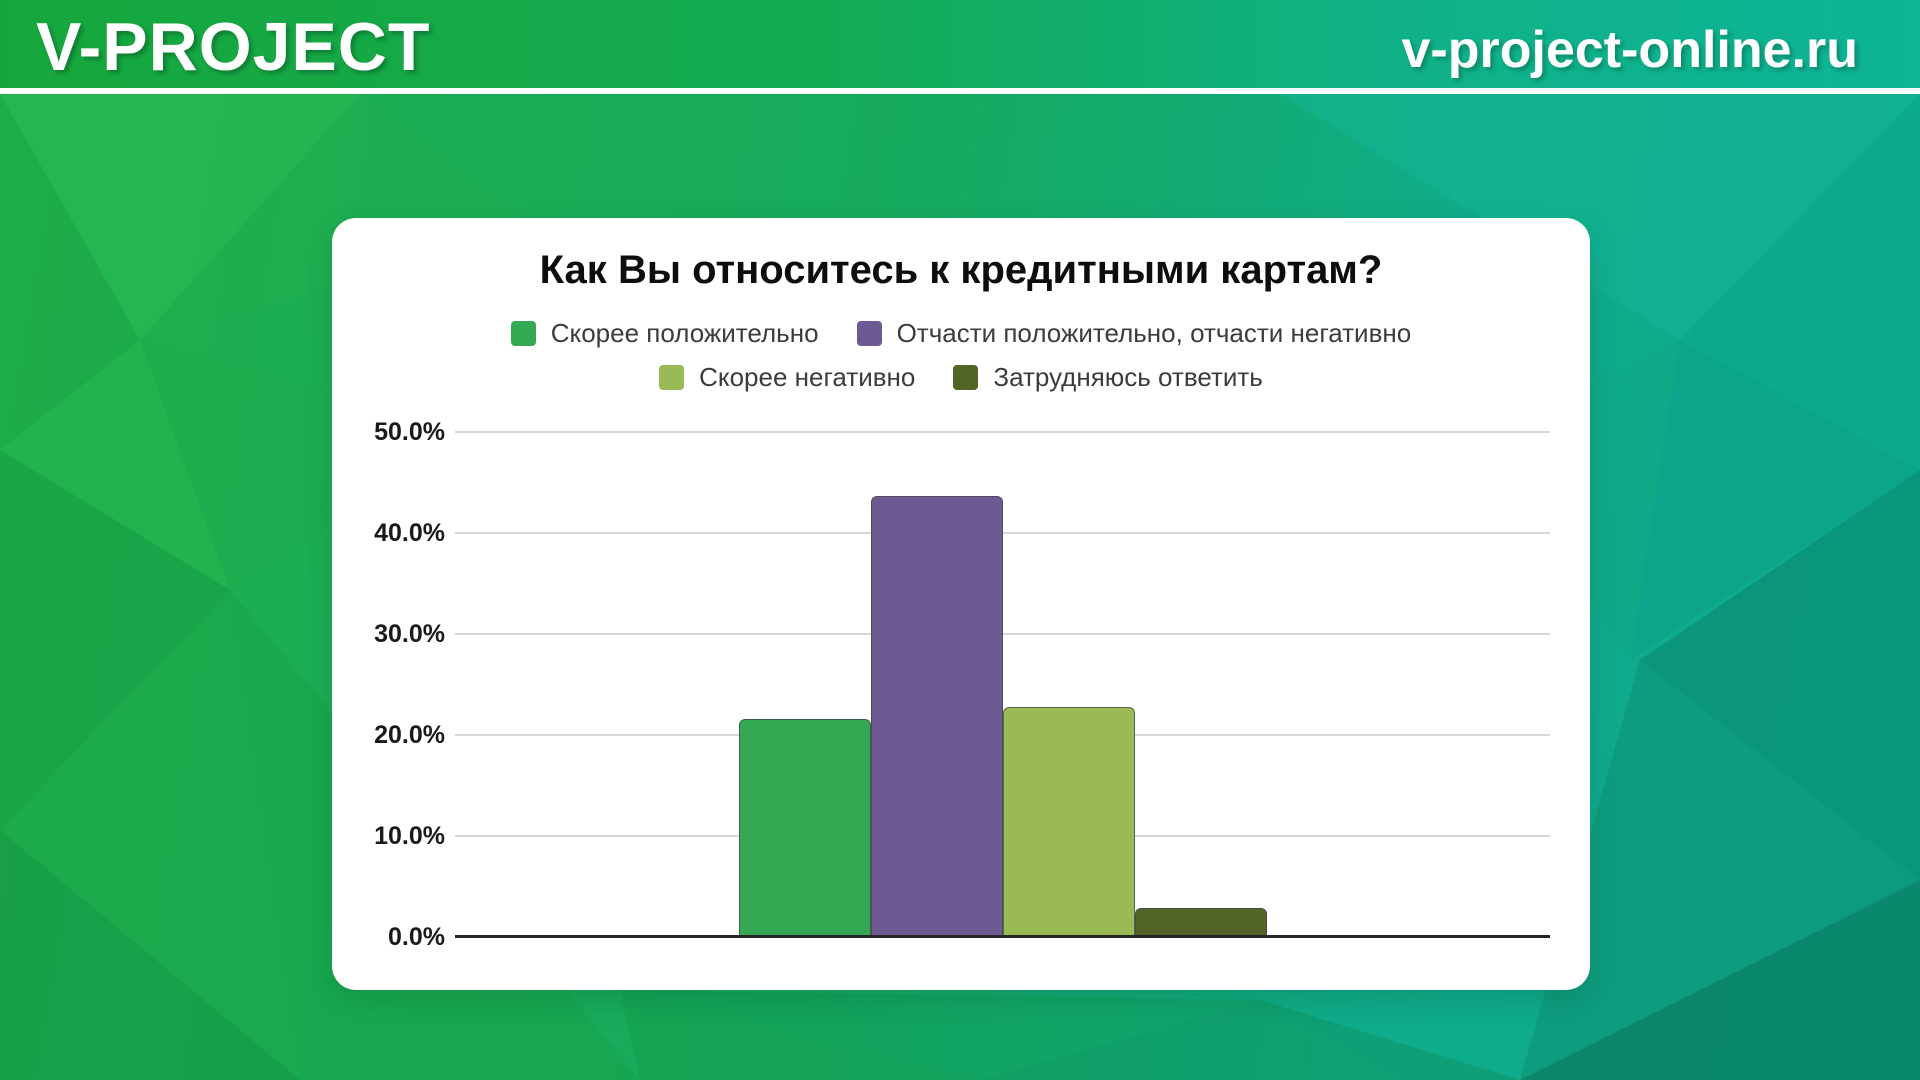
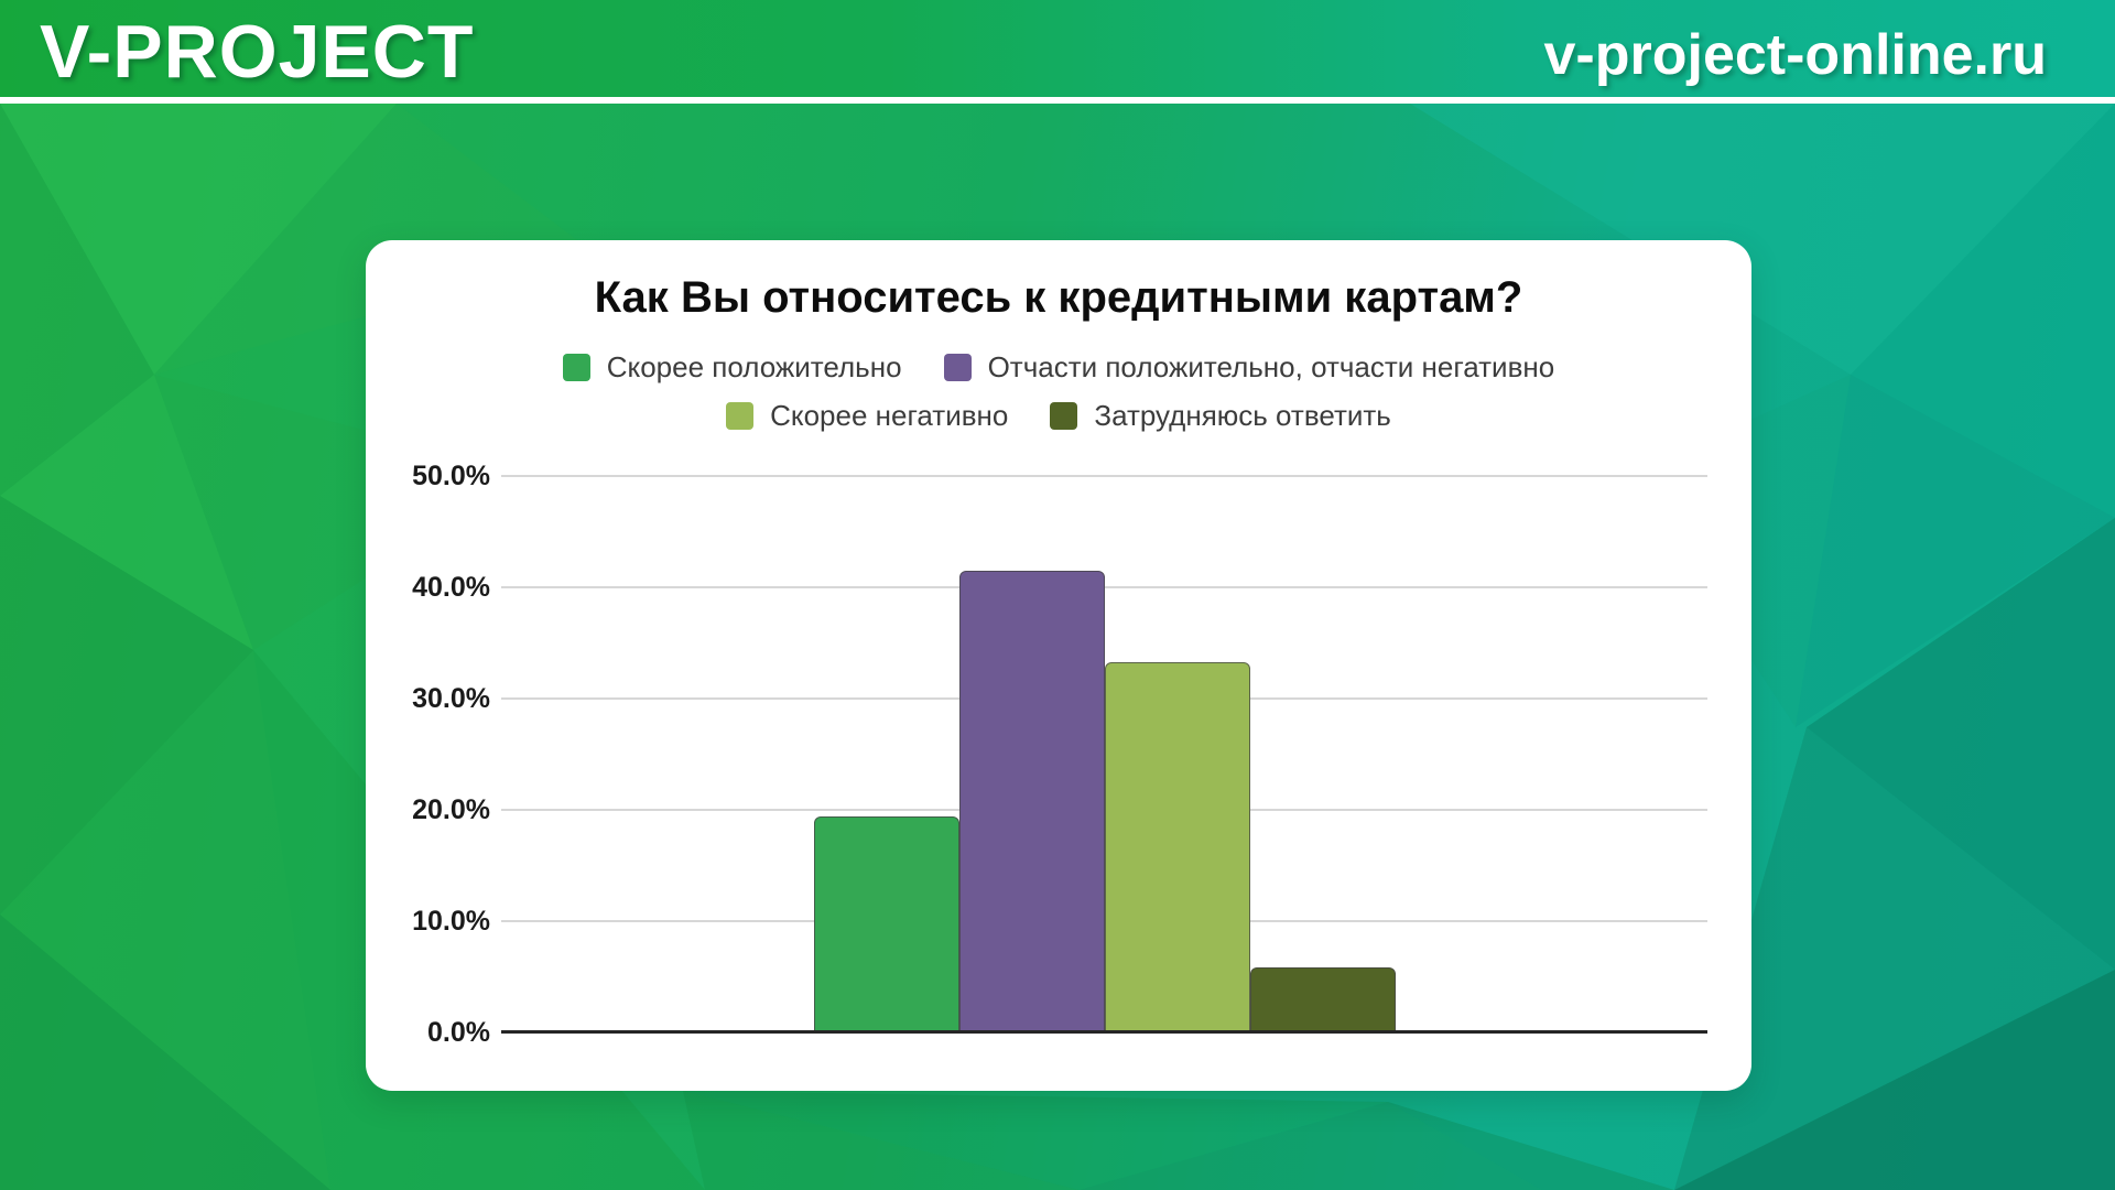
Скорее положительно: 21.6% -> 19.4%
Отчасти положительно, отчасти негативно: 43.7% -> 41.5%
Скорее негативно: 22.8% -> 33.3%
Затрудняюсь ответить: 2.9% -> 5.8%
